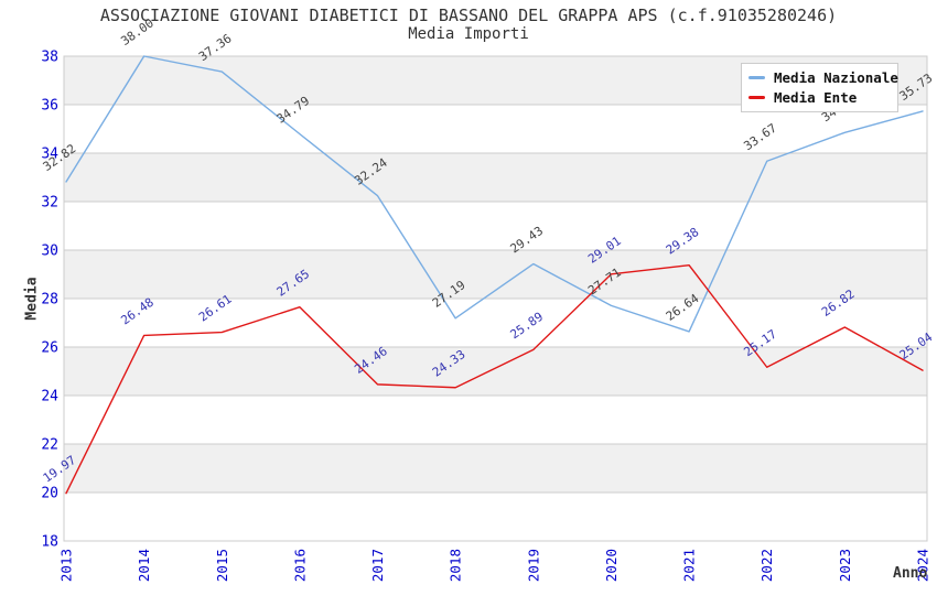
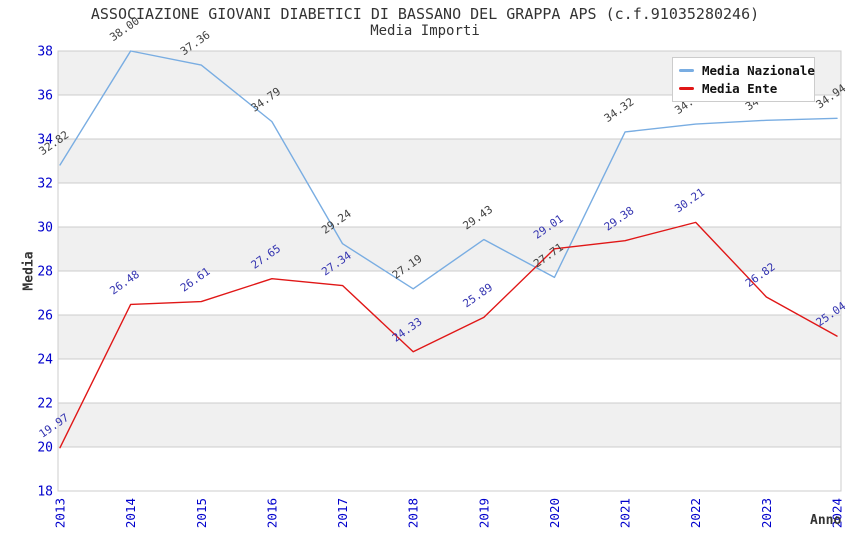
Media Nazionale/2017: 32.24 -> 29.24
Media Ente/2017: 24.46 -> 27.34
Media Nazionale/2021: 26.64 -> 34.32
Media Nazionale/2022: 33.67 -> 34.68
Media Ente/2022: 25.17 -> 30.21
Media Nazionale/2024: 35.73 -> 34.94
